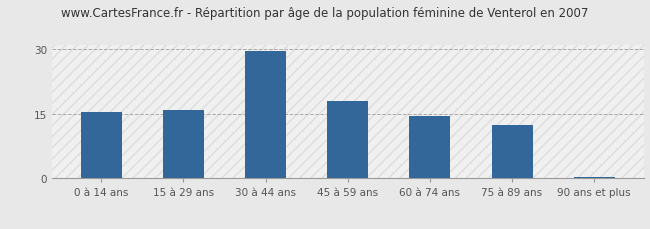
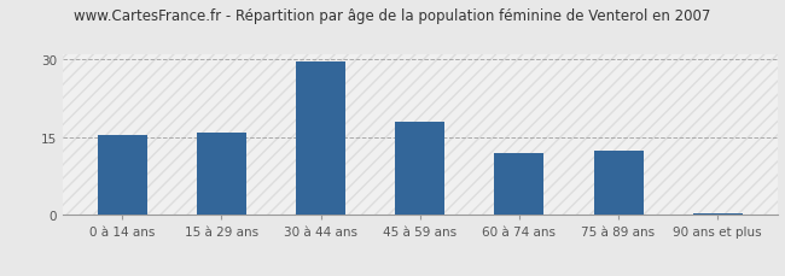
60 à 74 ans: 14.5 -> 12.0
